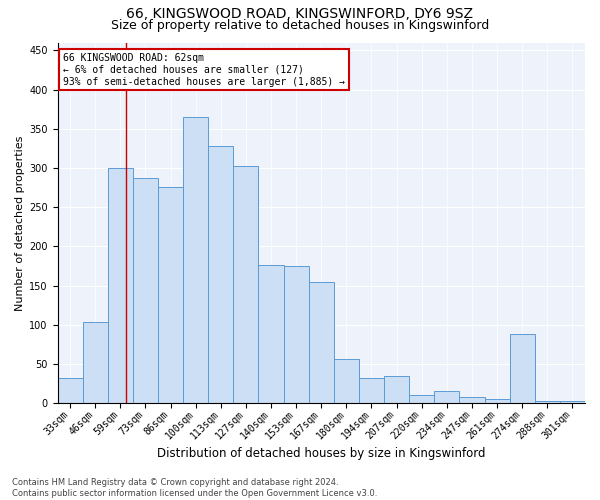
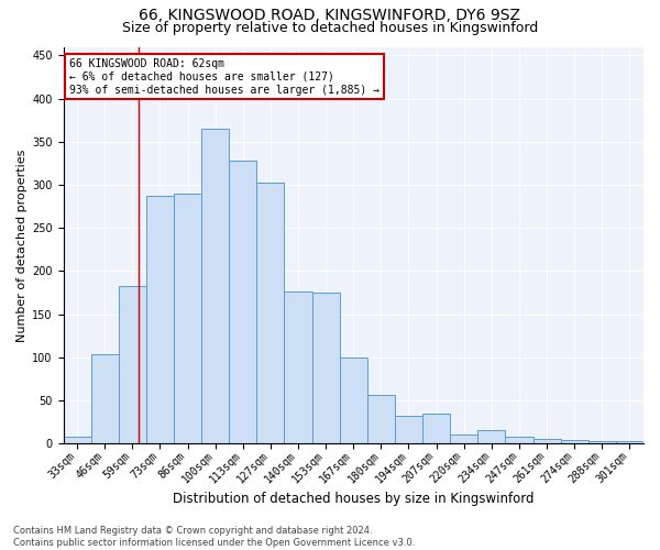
33sqm: 32 -> 8
59sqm: 300 -> 183
86sqm: 276 -> 290
167sqm: 154 -> 100
274sqm: 88 -> 4
